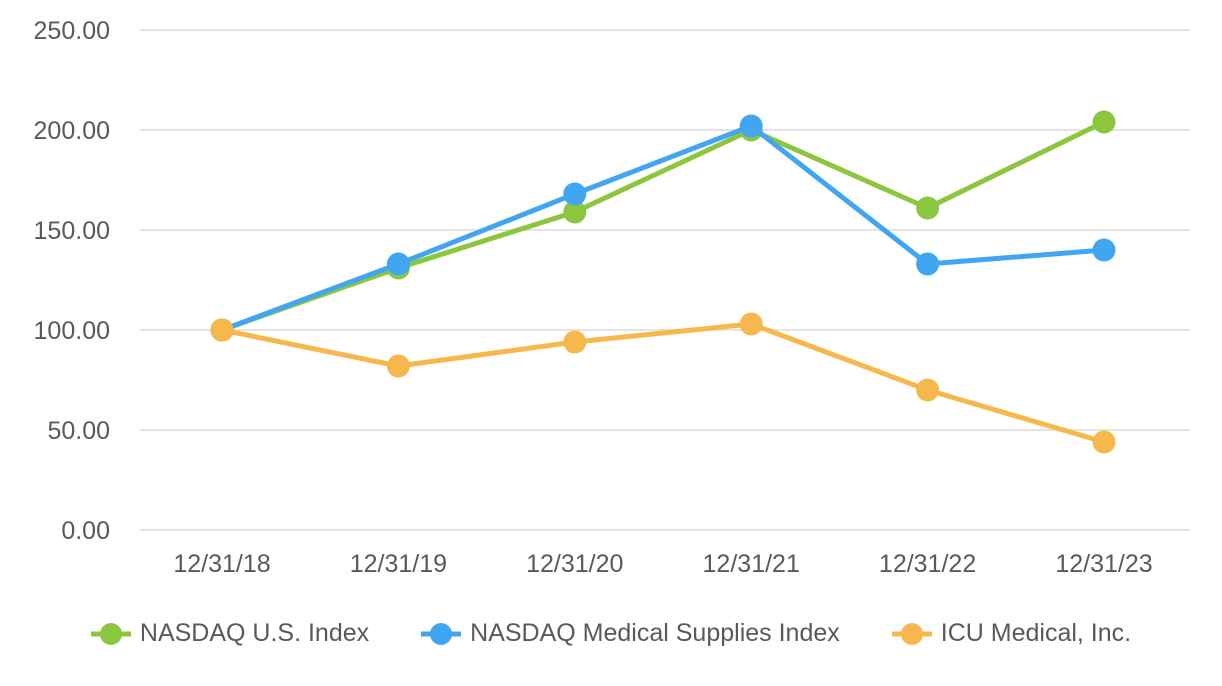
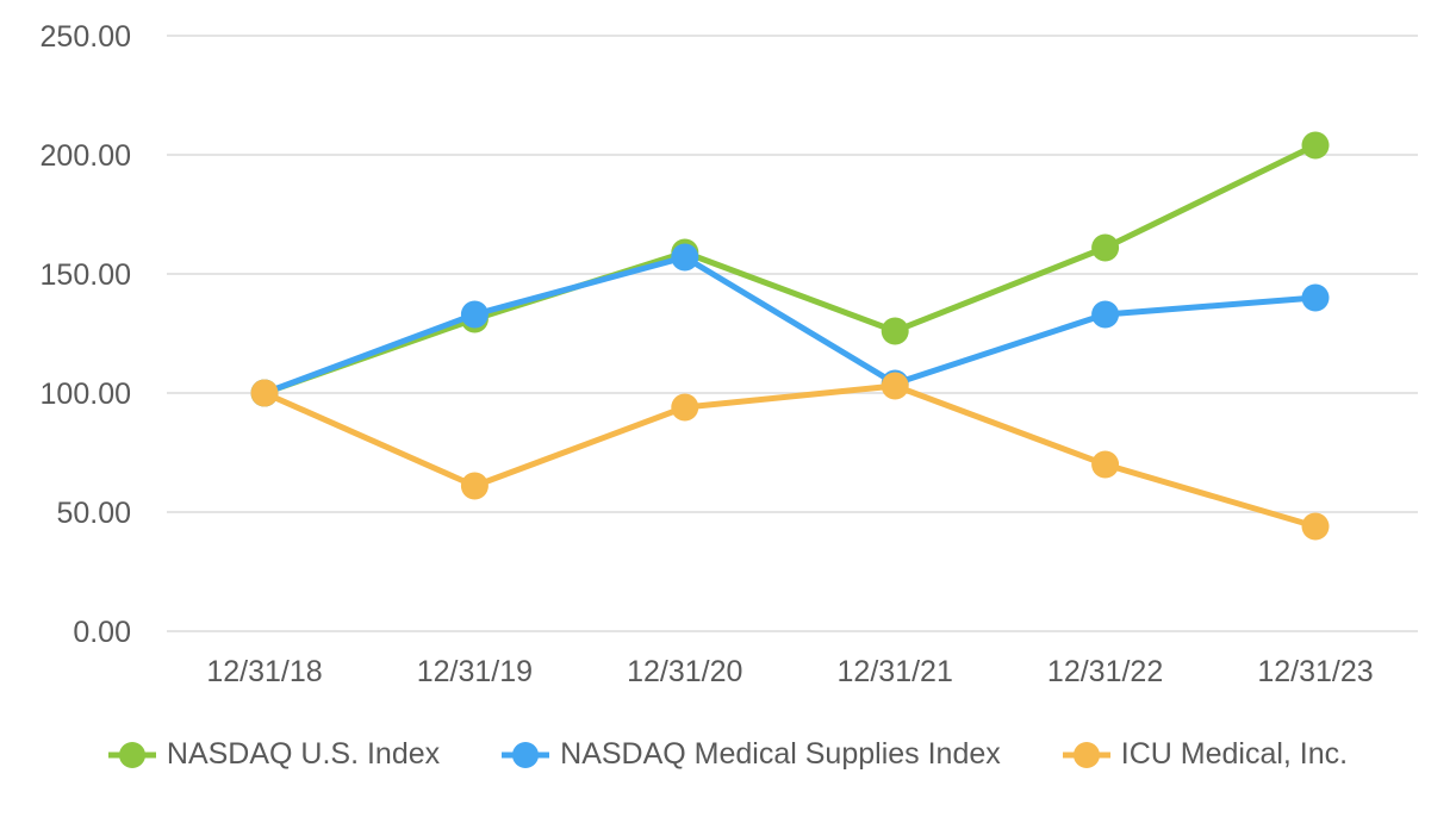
ICU Medical, Inc./12/31/19: 82 -> 61
NASDAQ Medical Supplies Index/12/31/20: 168 -> 157
NASDAQ U.S. Index/12/31/21: 200 -> 126
NASDAQ Medical Supplies Index/12/31/21: 202 -> 104
